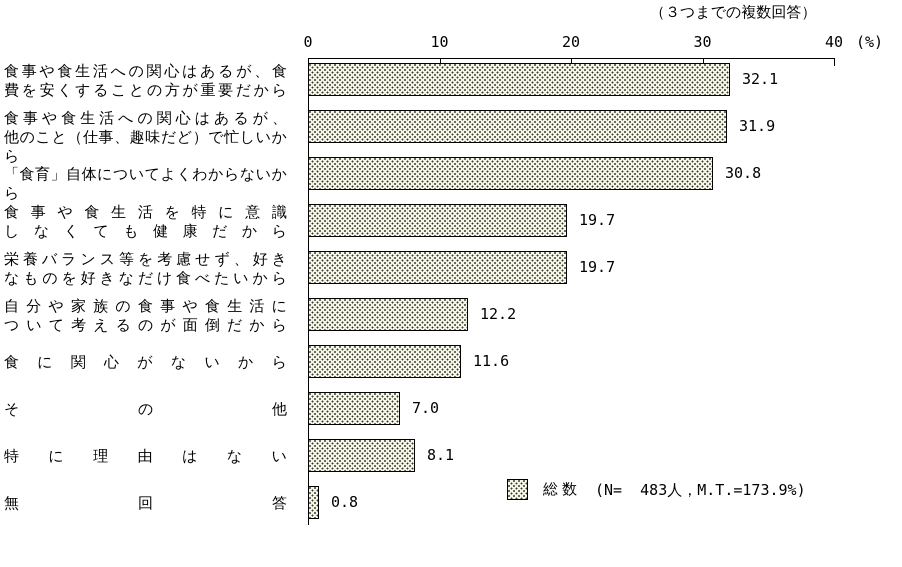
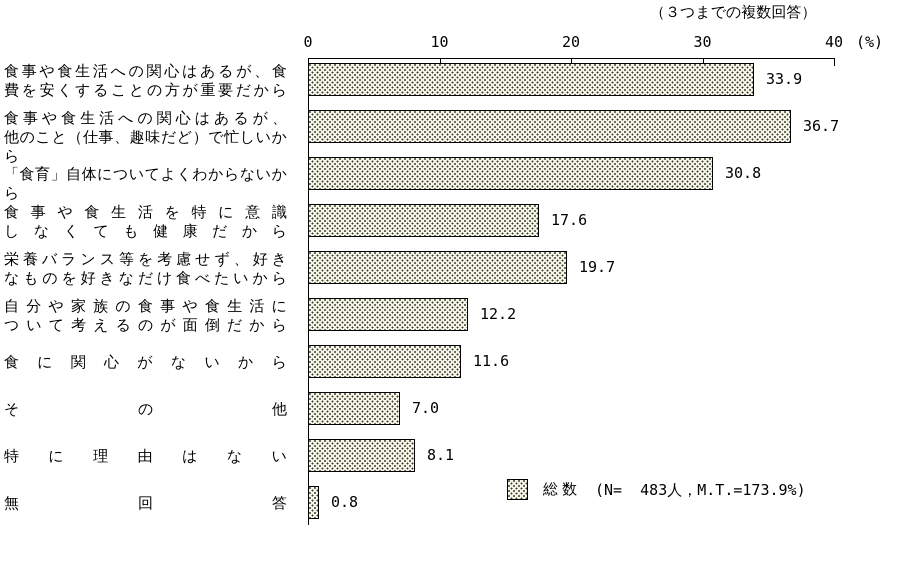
食事や食生活への関心はあるが、食費を安くすることの方が重要だから: 32.1 -> 33.9
食事や食生活への関心はあるが、他のこと（仕事、趣味だど）で忙しいから: 31.9 -> 36.7
食事や食生活を特に意識しなくても健康だから: 19.7 -> 17.6
